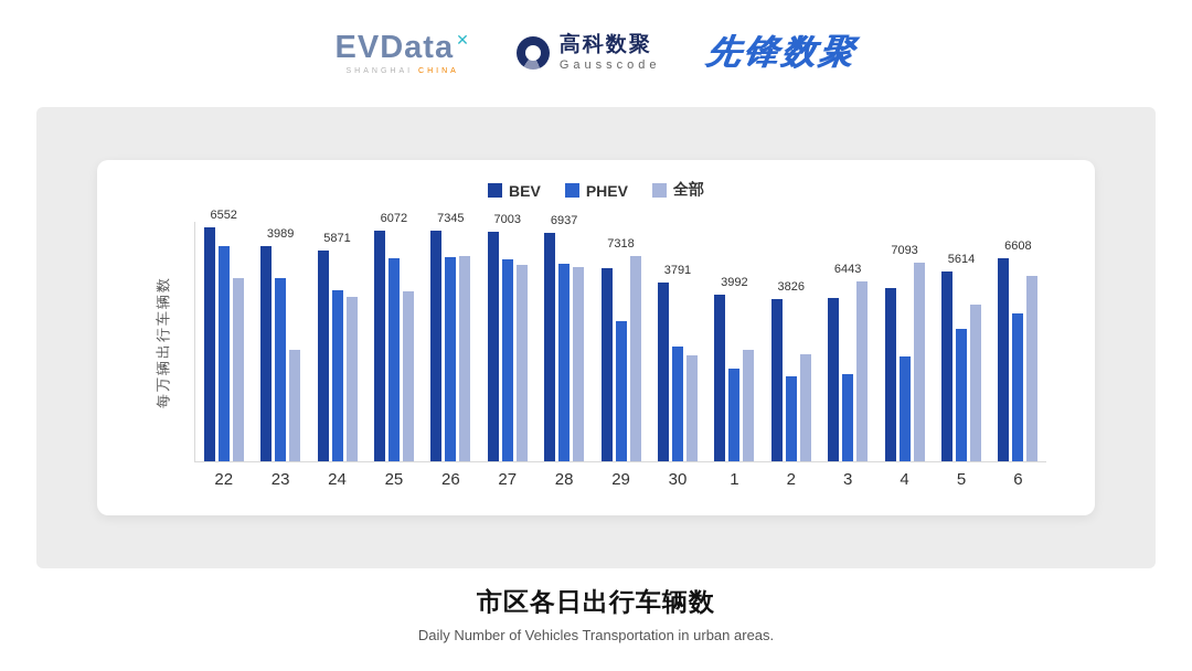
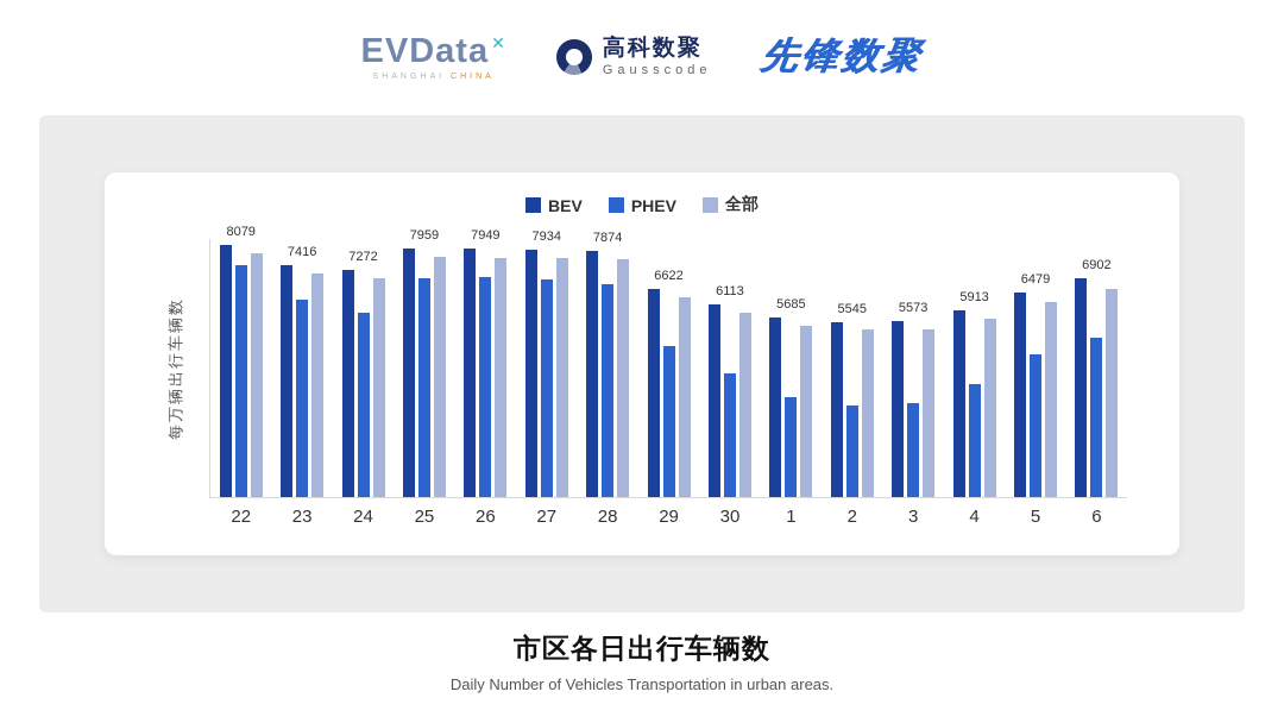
全部/22: 6552 -> 8079
全部/23: 3989 -> 7416
全部/24: 5871 -> 7272
全部/25: 6072 -> 7959
全部/26: 7345 -> 7949
全部/27: 7003 -> 7934
全部/28: 6937 -> 7874
全部/29: 7318 -> 6622
全部/30: 3791 -> 6113
全部/1: 3992 -> 5685
全部/2: 3826 -> 5545
全部/3: 6443 -> 5573
全部/4: 7093 -> 5913
全部/5: 5614 -> 6479
全部/6: 6608 -> 6902
